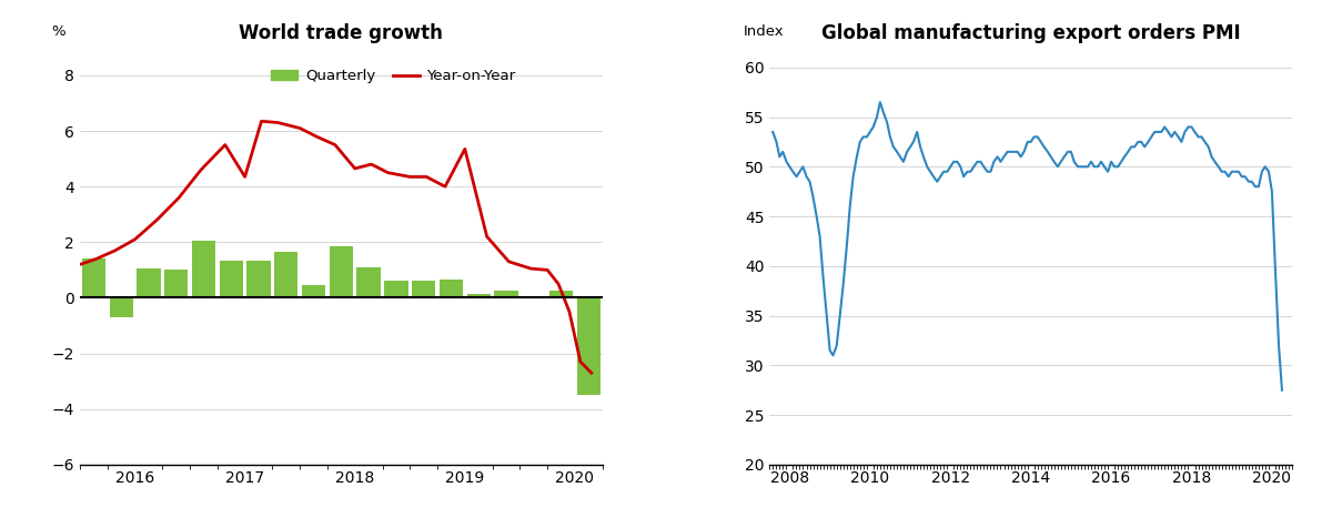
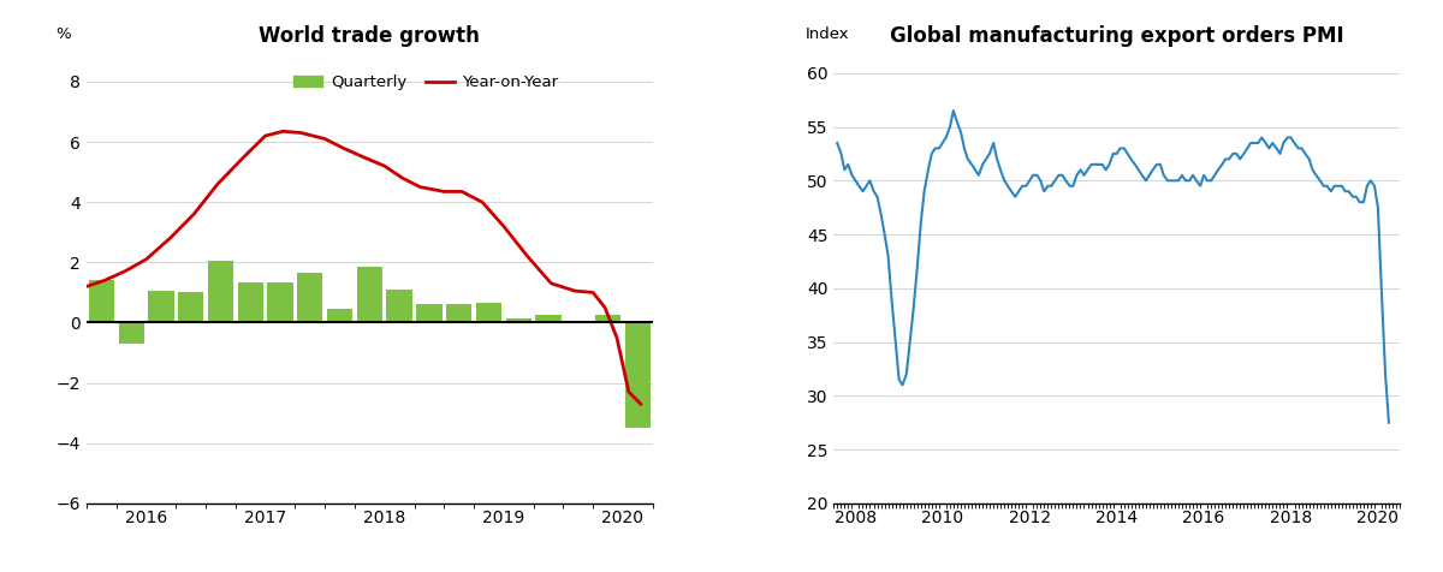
World trade growth/Year-on-Year/2017: 4.35 -> 6.20
World trade growth/Year-on-Year/2018: 4.65 -> 5.20
World trade growth/Year-on-Year/2019: 5.35 -> 3.20
